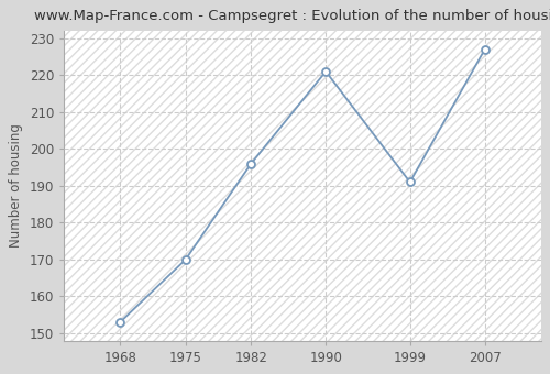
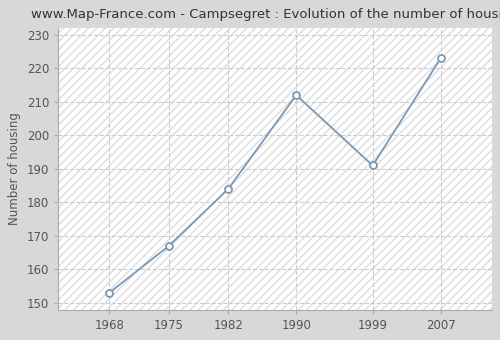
1975: 170 -> 167
1982: 196 -> 184
1990: 221 -> 212
2007: 227 -> 223
